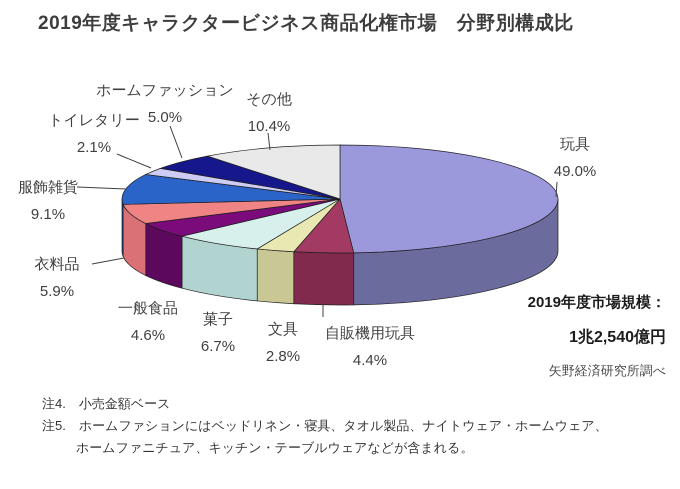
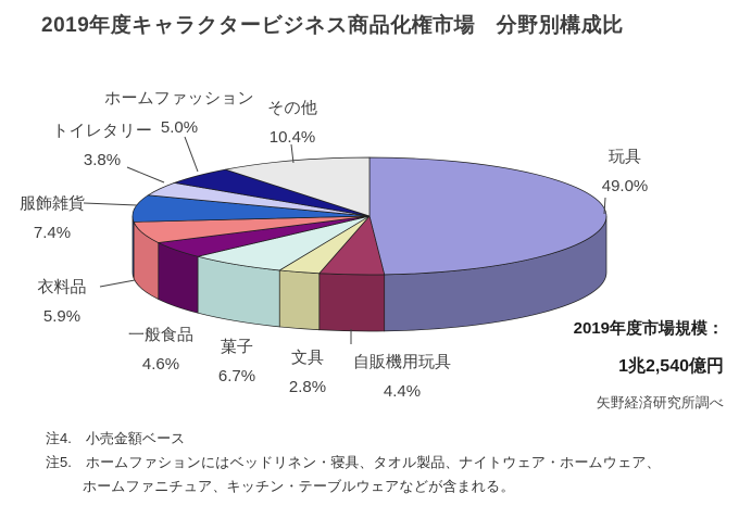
服飾雑貨: 9.1% -> 7.4%
トイレタリー: 2.1% -> 3.8%
